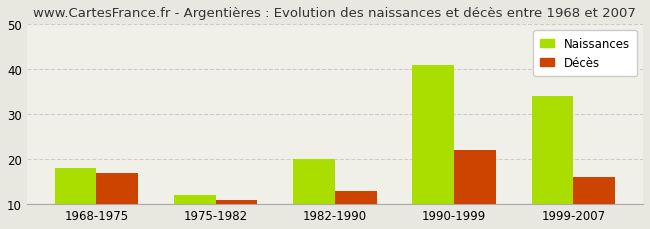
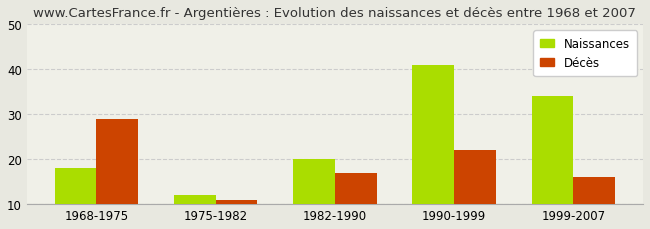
Décès/1968-1975: 17 -> 29
Décès/1982-1990: 13 -> 17
